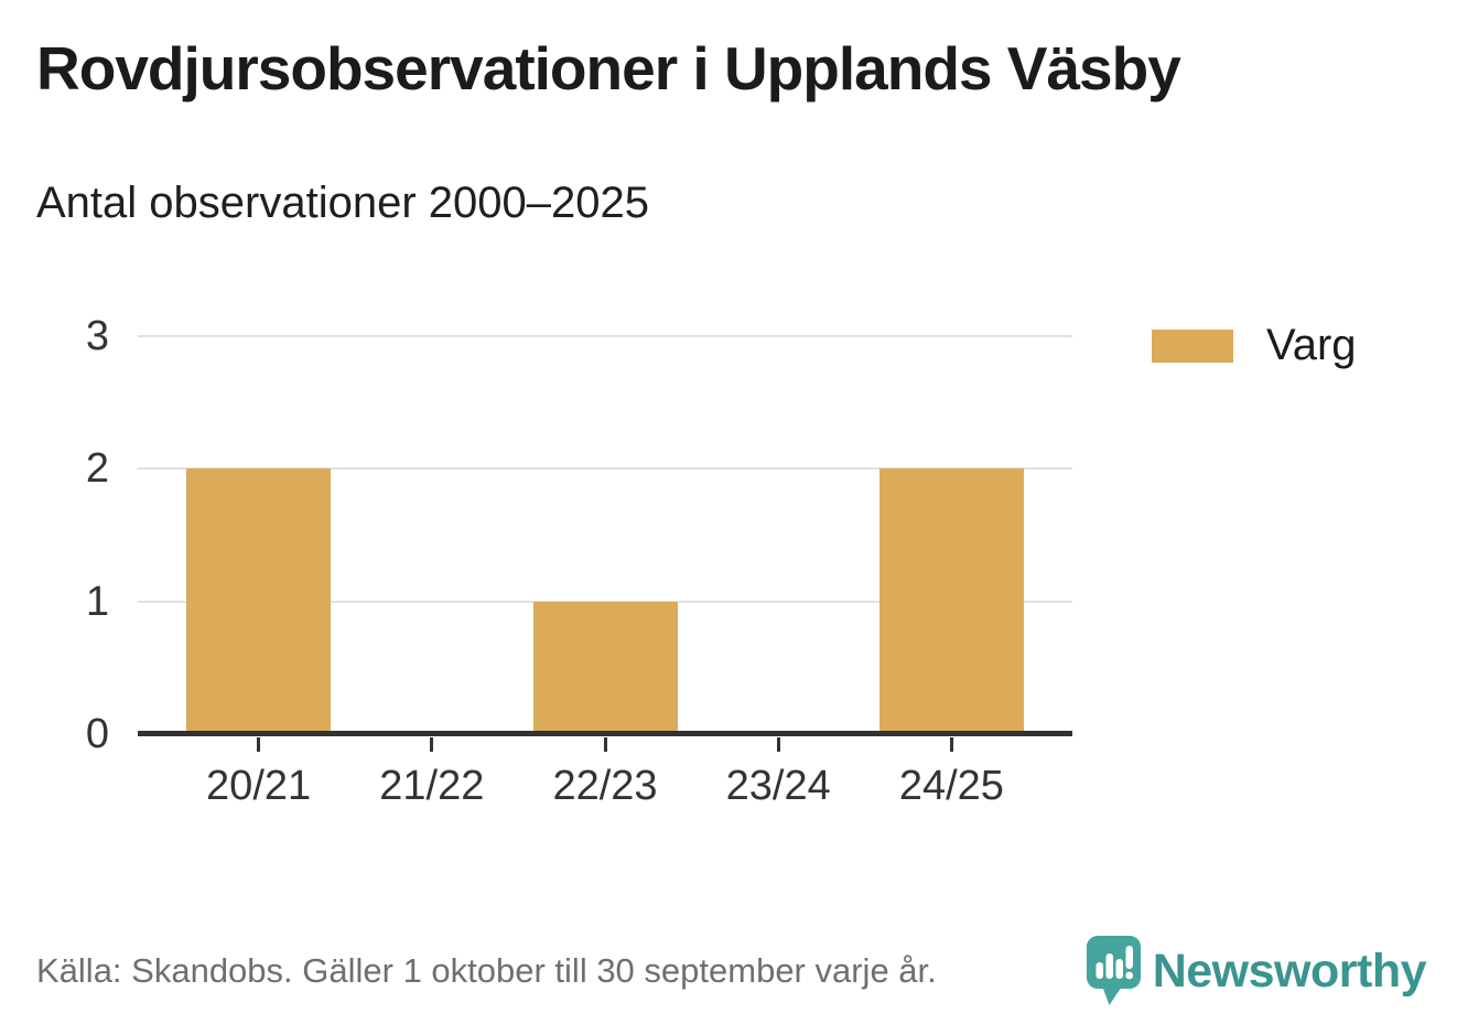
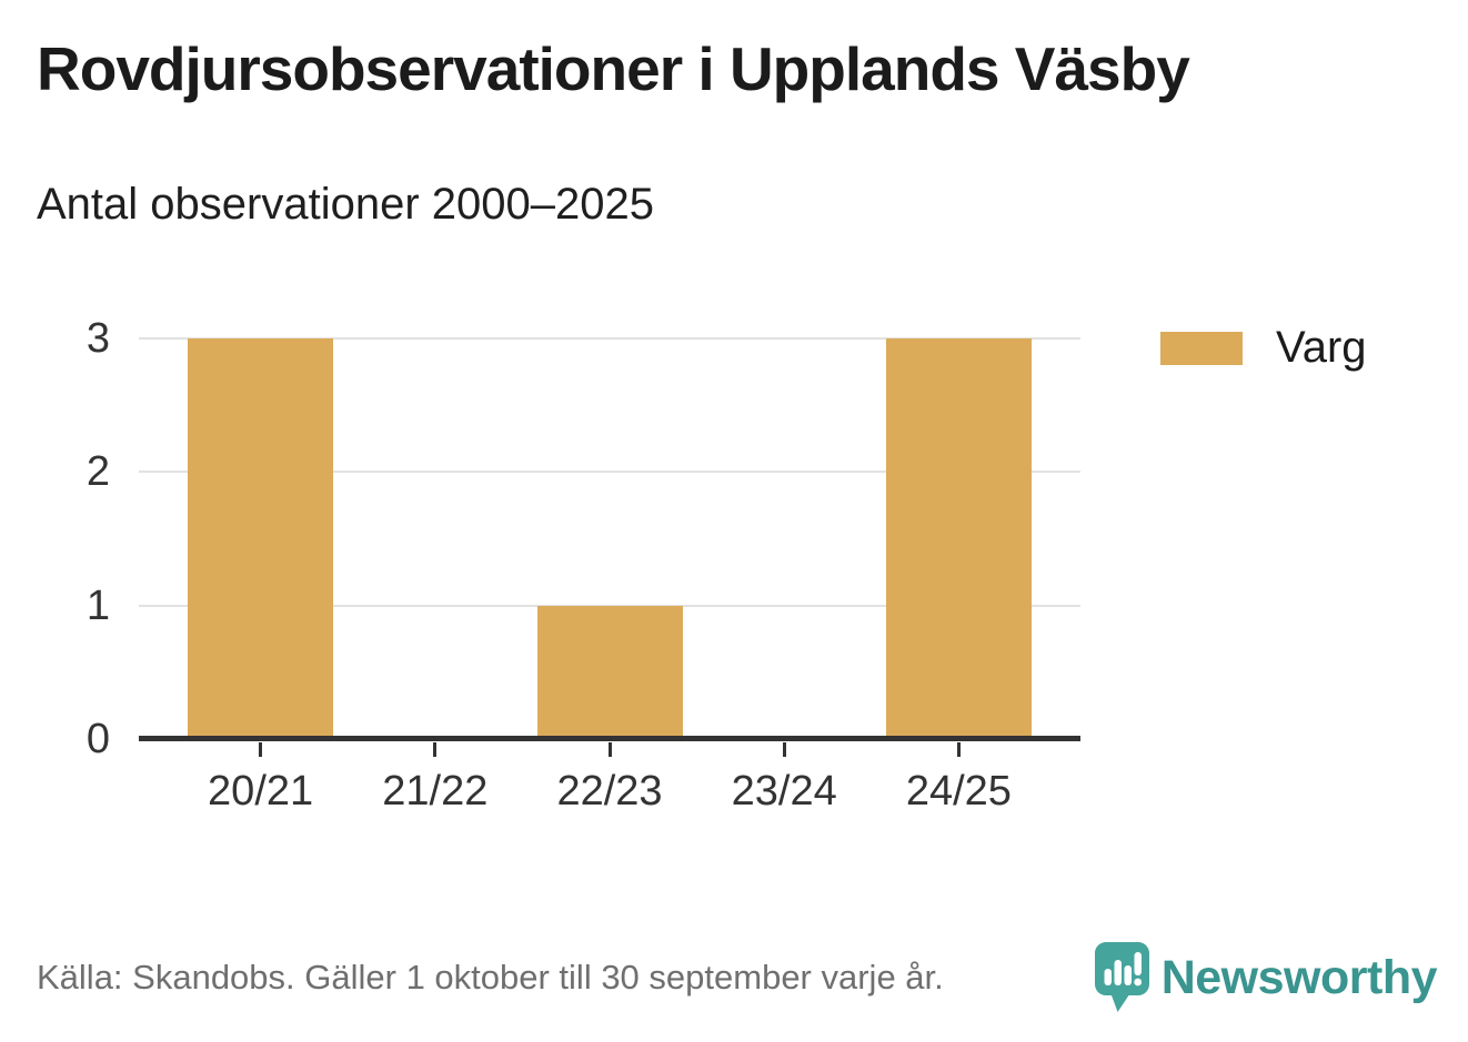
20/21: 2 -> 3
24/25: 2 -> 3
